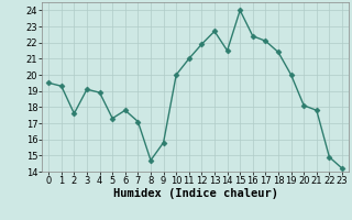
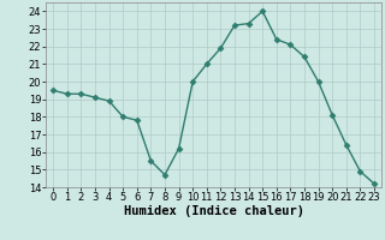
2: 17.6 -> 19.3
5: 17.3 -> 18.0
7: 17.1 -> 15.5
9: 15.8 -> 16.2
13: 22.7 -> 23.2
14: 21.5 -> 23.3
21: 17.8 -> 16.4
